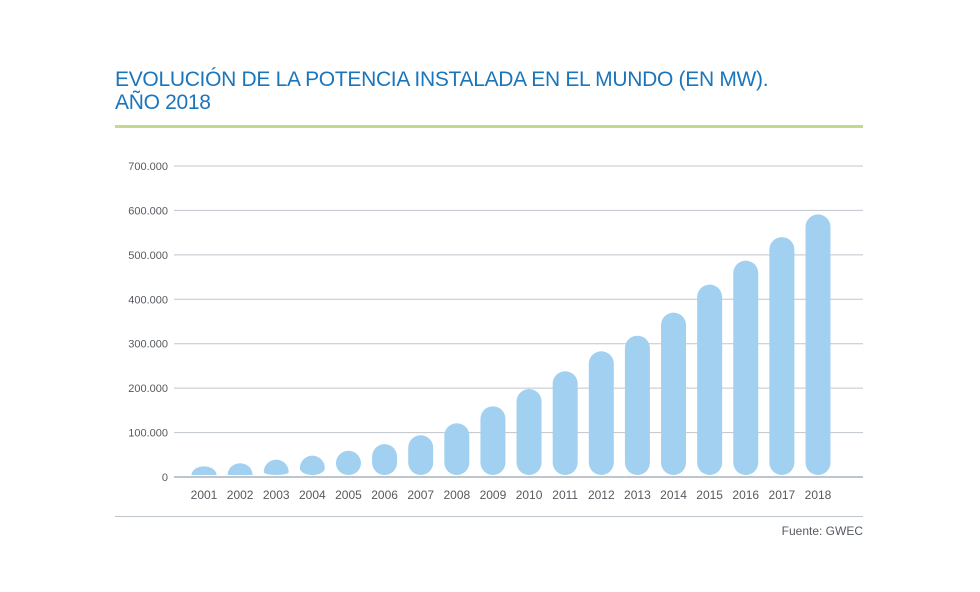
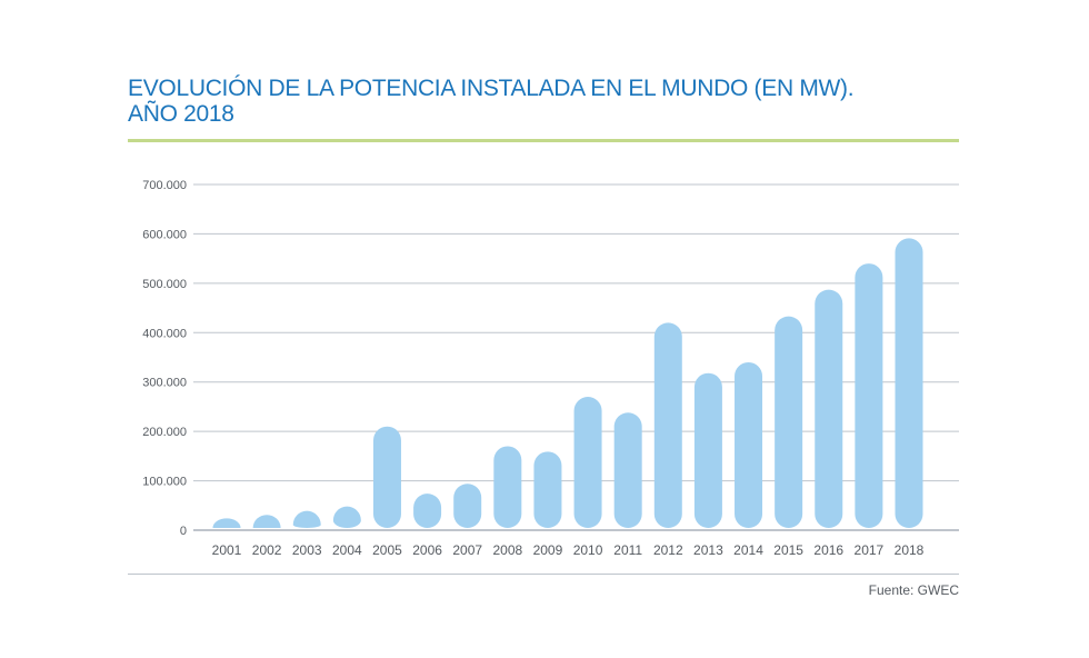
2005: 60000 -> 210000
2008: 120000 -> 170000
2010: 200000 -> 270000
2012: 280000 -> 420000
2014: 370000 -> 340000
